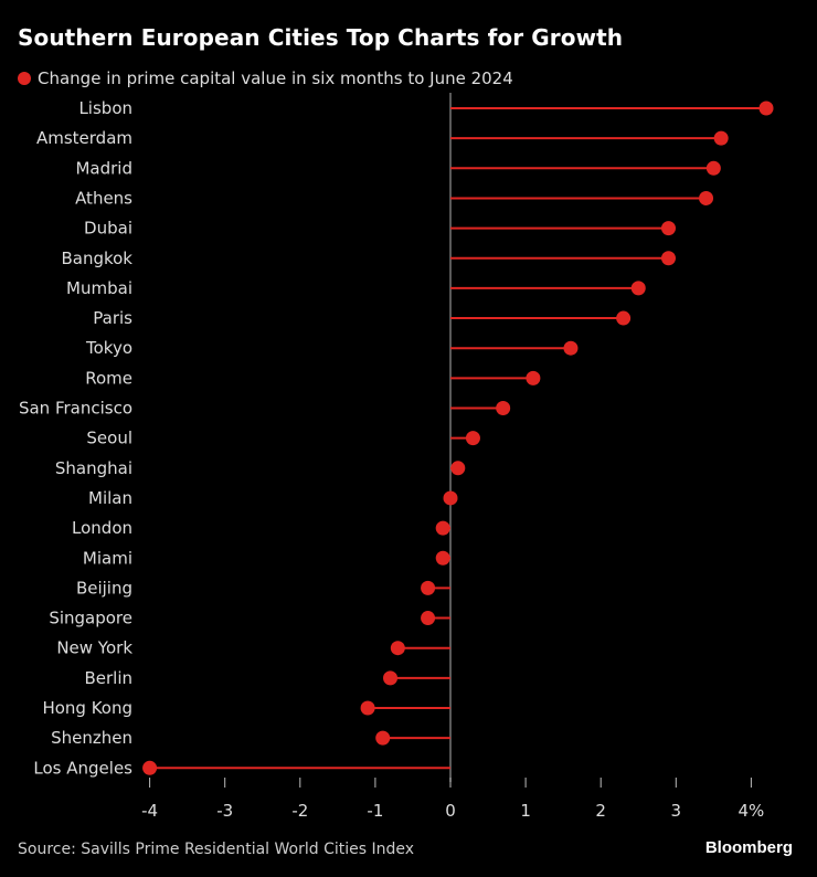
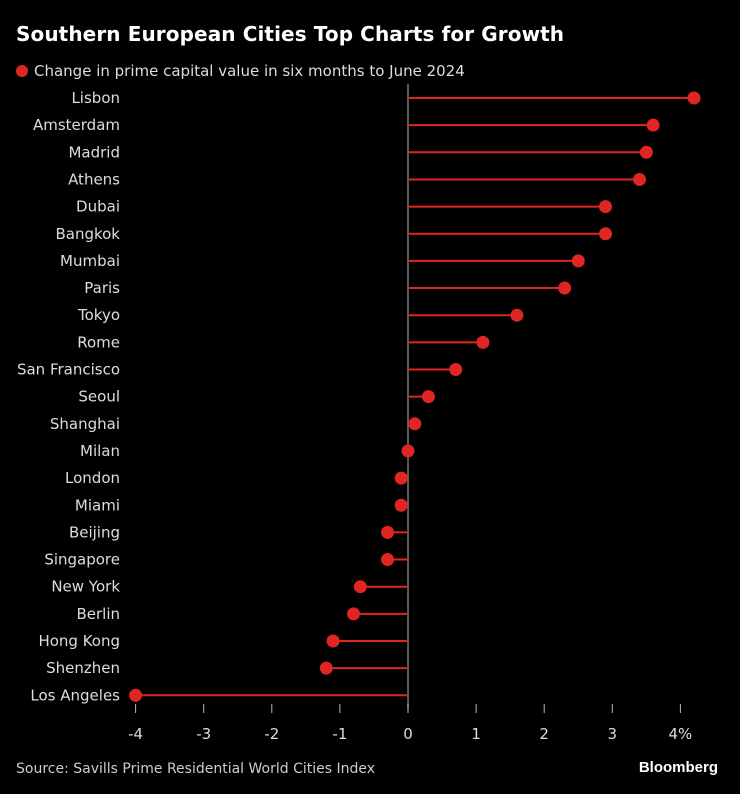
Shenzhen: -0.9% -> -1.2%
